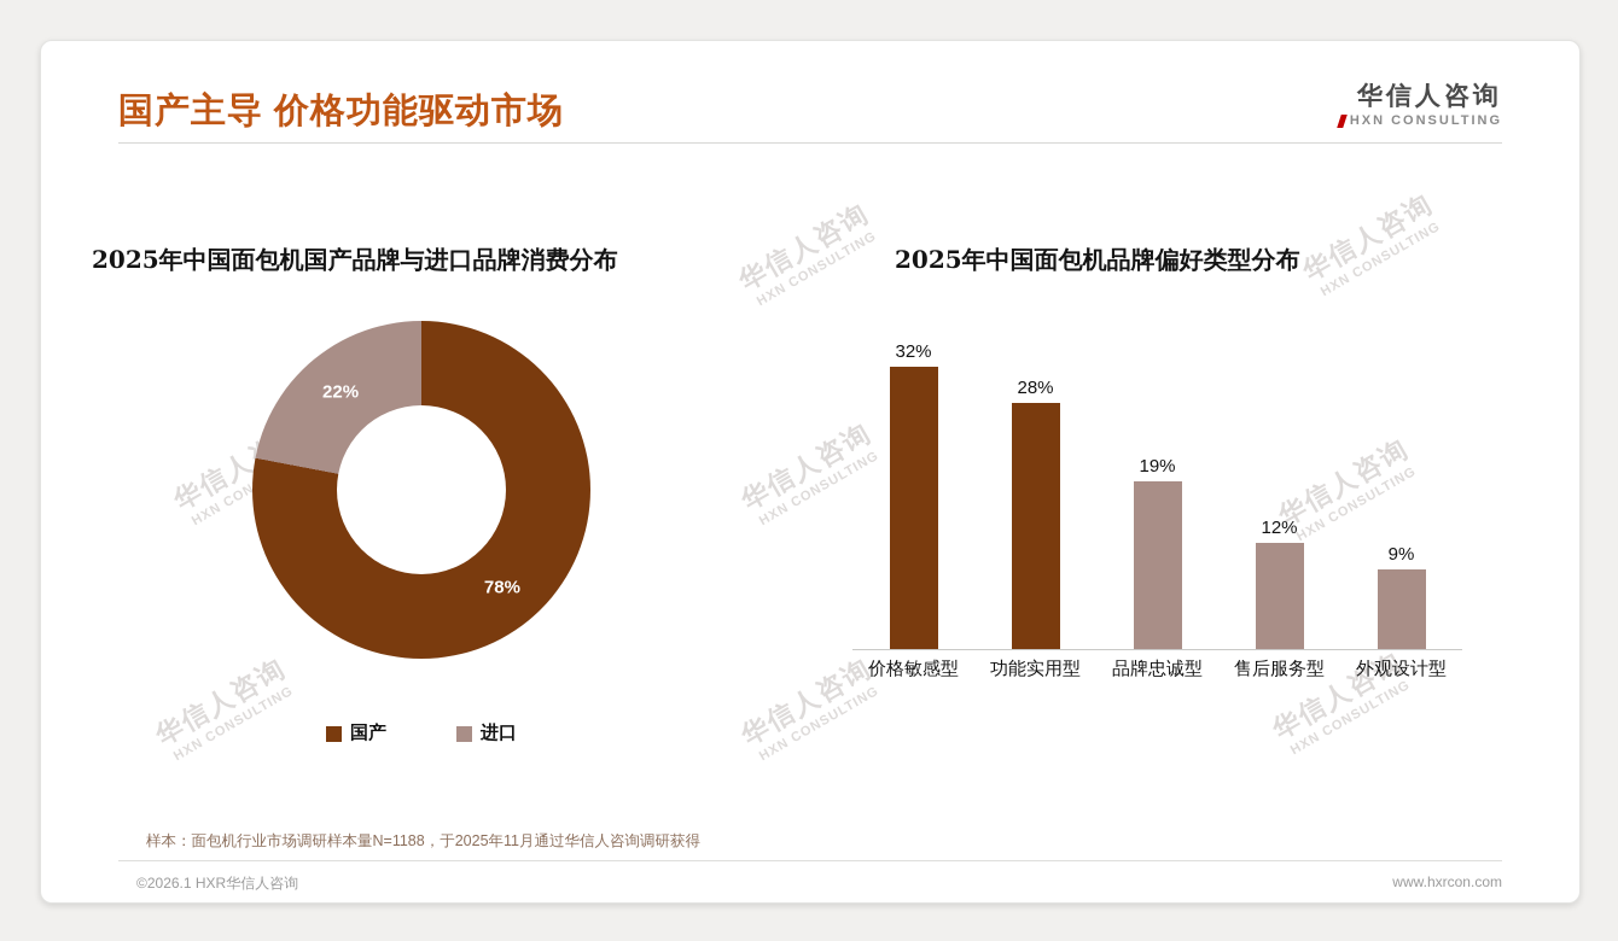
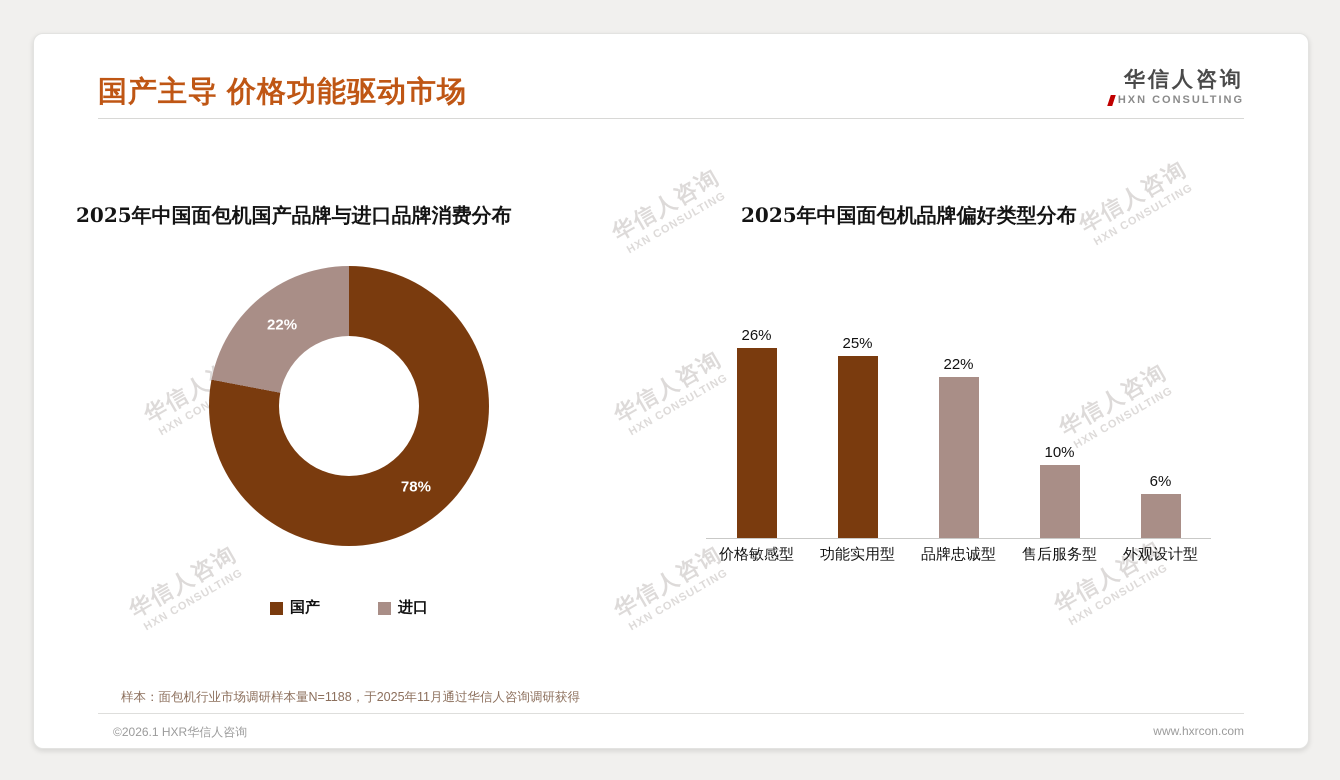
2025年中国面包机品牌偏好类型分布/价格敏感型: 32% -> 26%
2025年中国面包机品牌偏好类型分布/功能实用型: 28% -> 25%
2025年中国面包机品牌偏好类型分布/品牌忠诚型: 19% -> 22%
2025年中国面包机品牌偏好类型分布/售后服务型: 12% -> 10%
2025年中国面包机品牌偏好类型分布/外观设计型: 9% -> 6%
